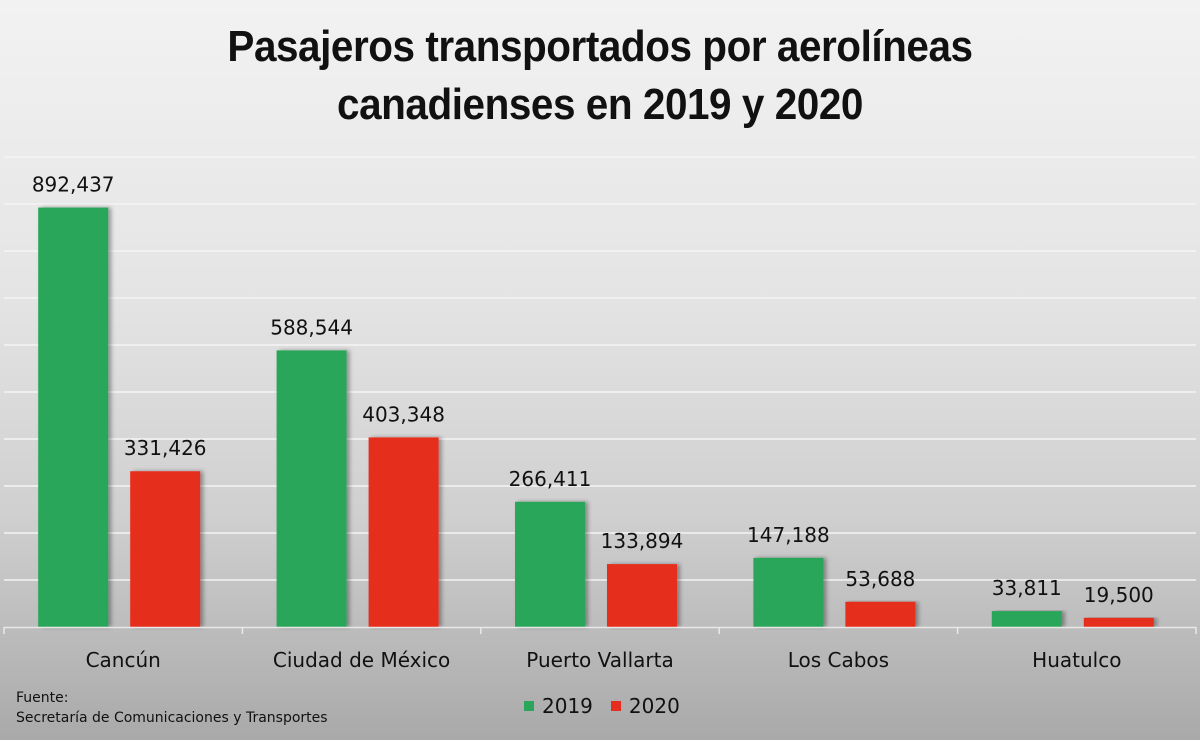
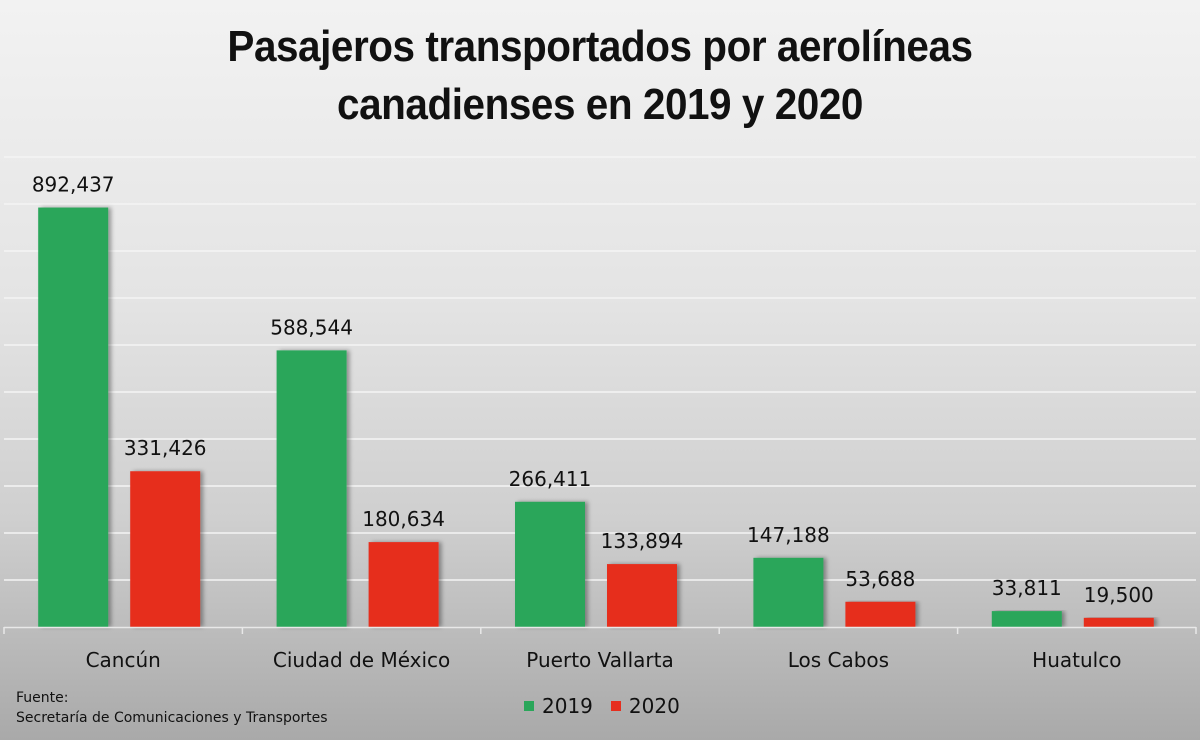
2020/Ciudad de México: 403,348 -> 180,634
